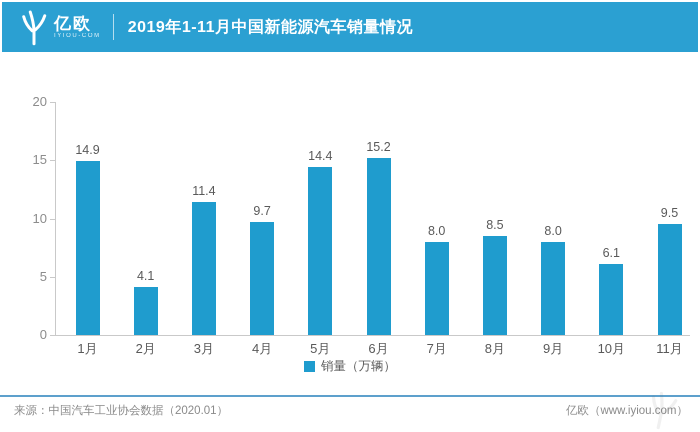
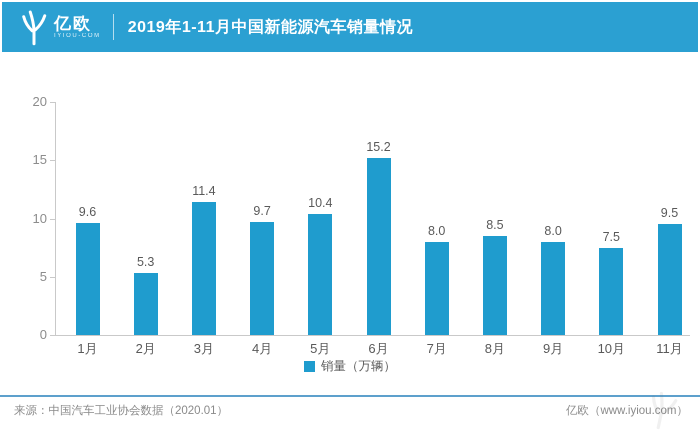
1月: 14.9 -> 9.6
2月: 4.1 -> 5.3
5月: 14.4 -> 10.4
10月: 6.1 -> 7.5
